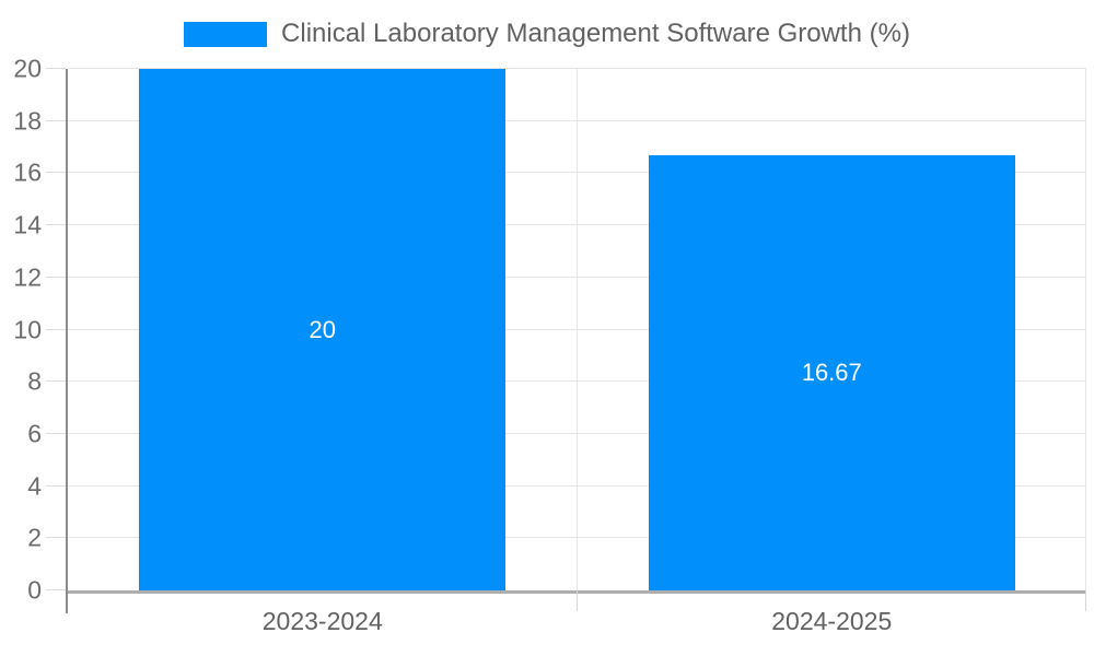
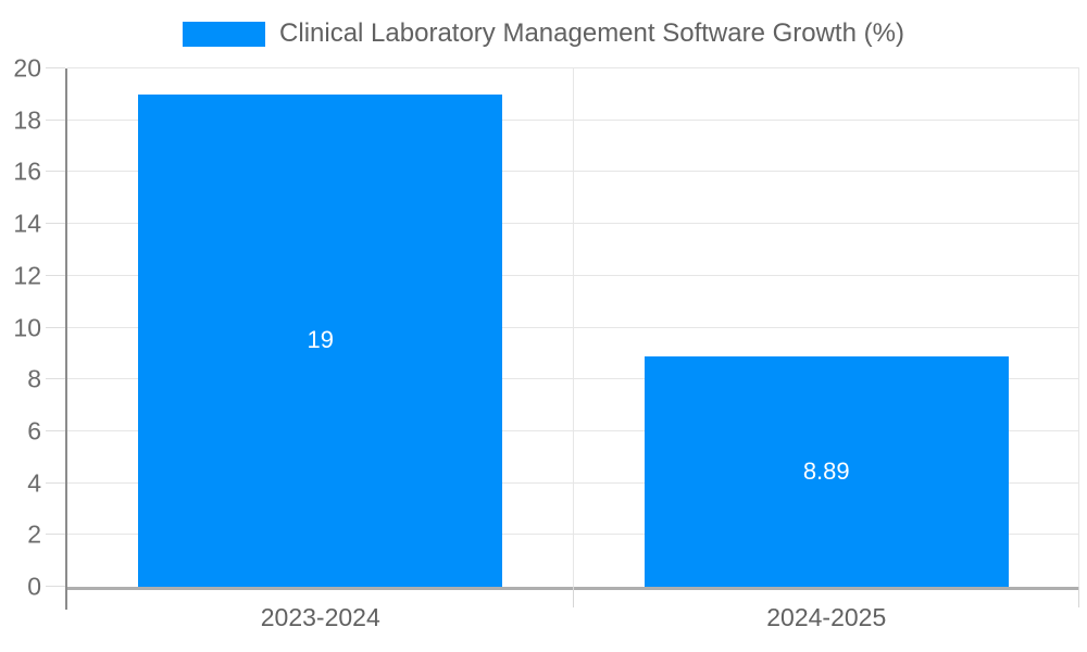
2023-2024: 20 -> 19
2024-2025: 16.67 -> 8.89
